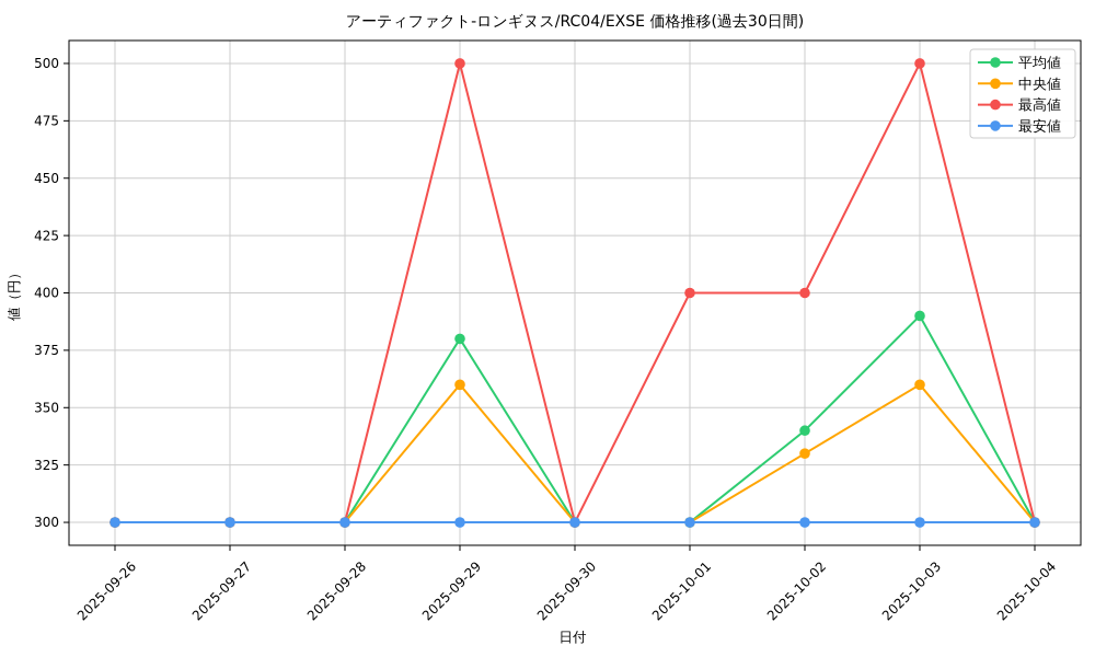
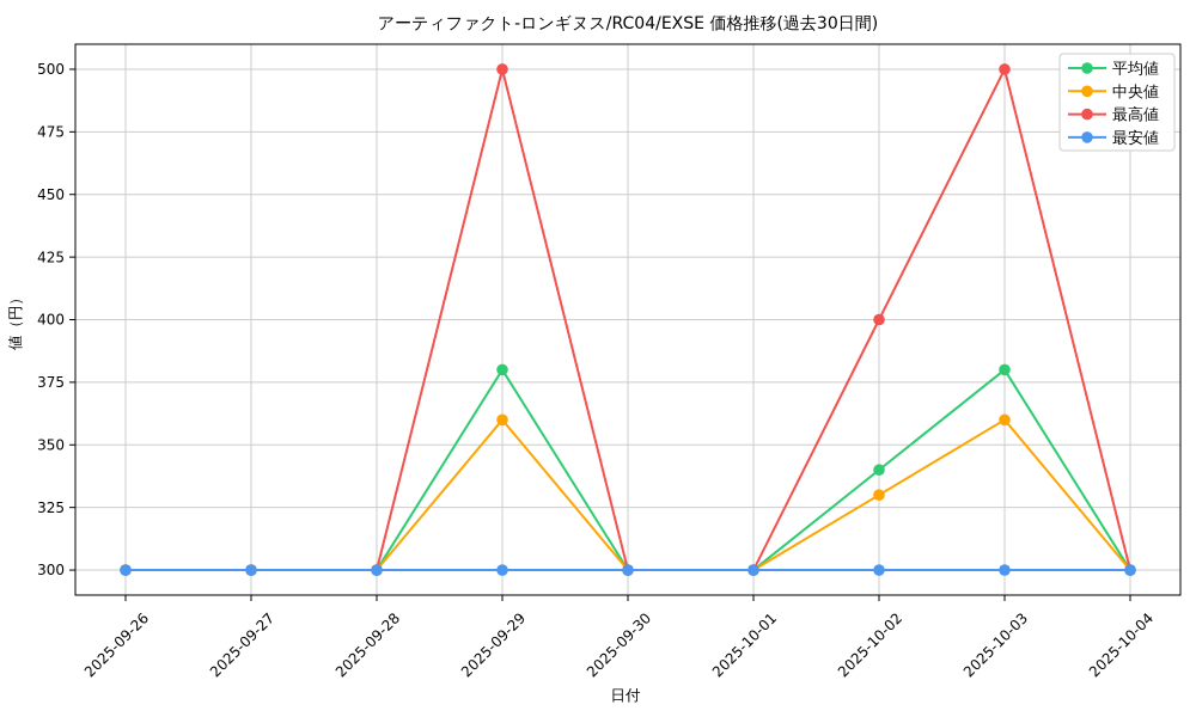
最高値/2025-10-01: 400 -> 300
平均値/2025-10-03: 390 -> 380
